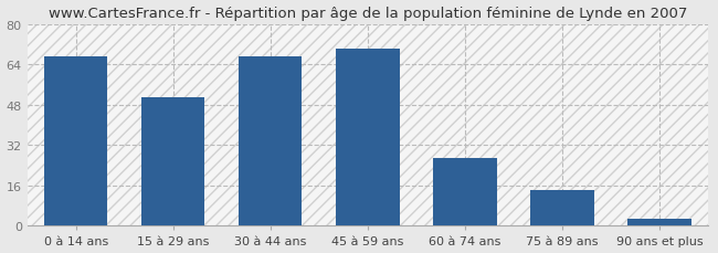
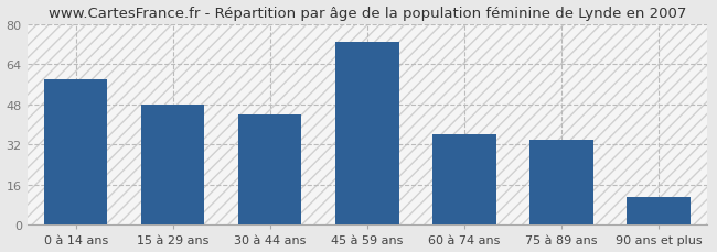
0 à 14 ans: 67 -> 58
15 à 29 ans: 51 -> 48
30 à 44 ans: 67 -> 44
45 à 59 ans: 70 -> 73
60 à 74 ans: 27 -> 36
75 à 89 ans: 14 -> 34
90 ans et plus: 3 -> 11
